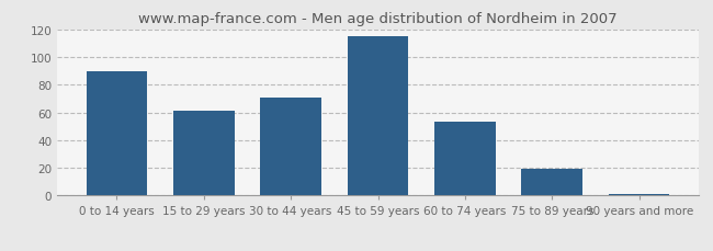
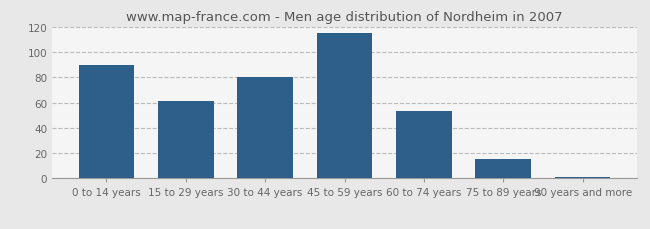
30 to 44 years: 71 -> 80
75 to 89 years: 19 -> 15
